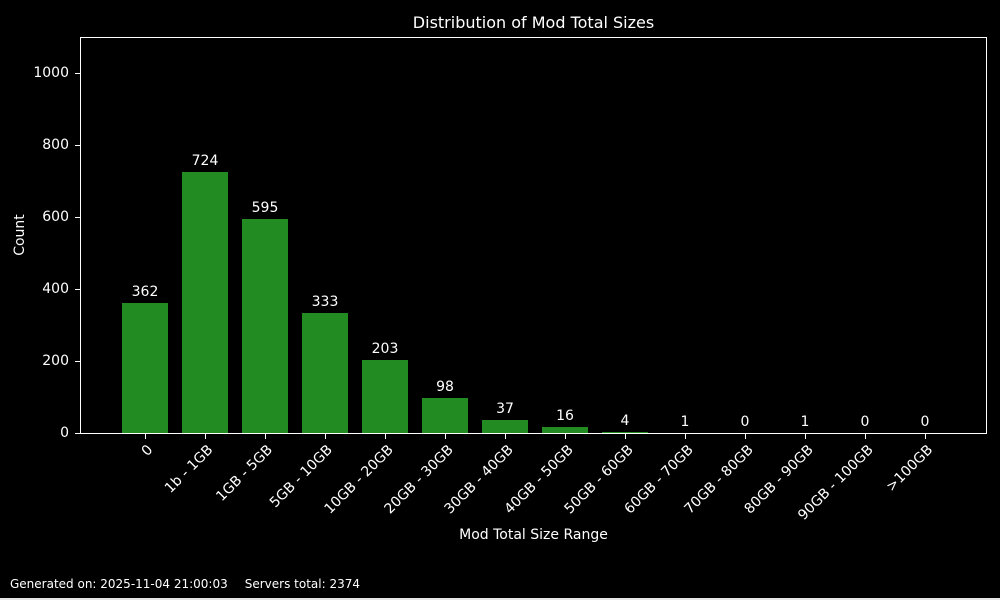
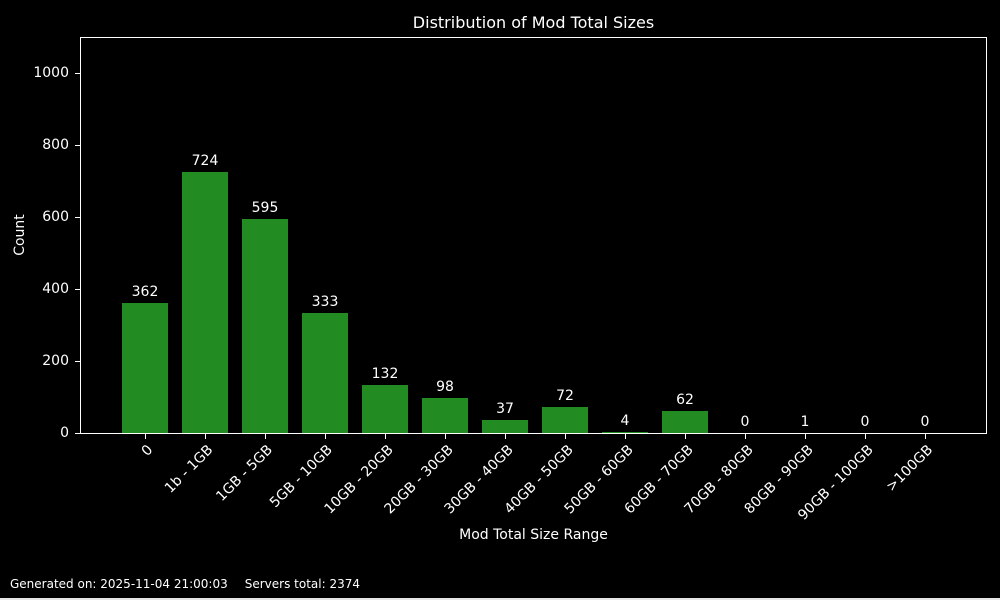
10GB - 20GB: 203 -> 132
40GB - 50GB: 16 -> 72
60GB - 70GB: 1 -> 62
